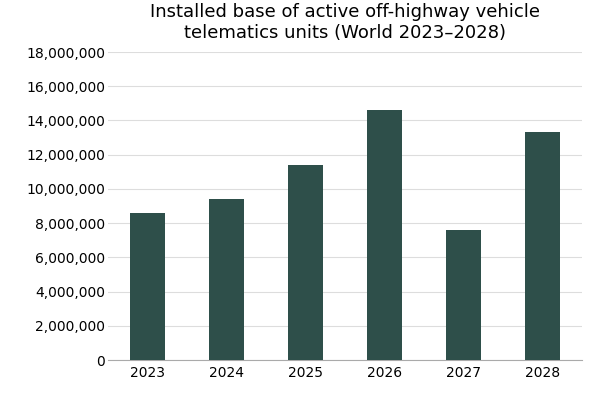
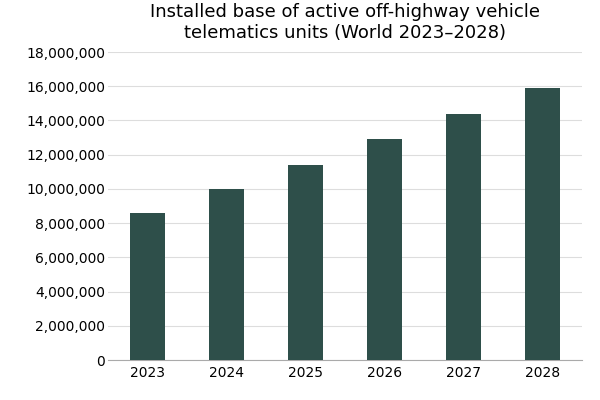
2024: 9,400,000 -> 10,000,000
2026: 14,600,000 -> 12,900,000
2027: 7,600,000 -> 14,400,000
2028: 13,300,000 -> 15,900,000
